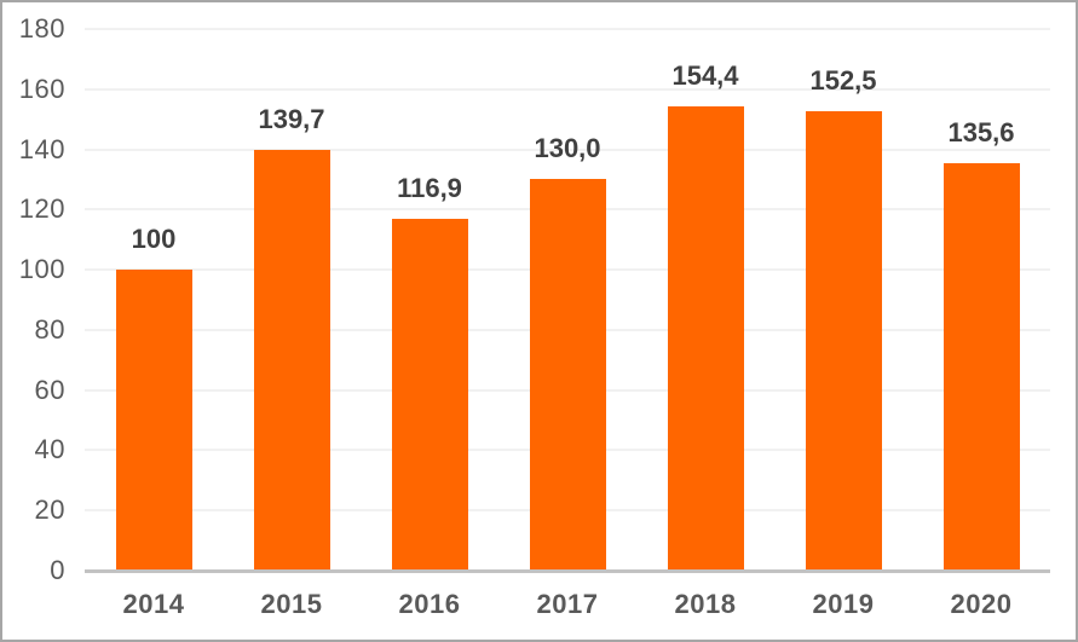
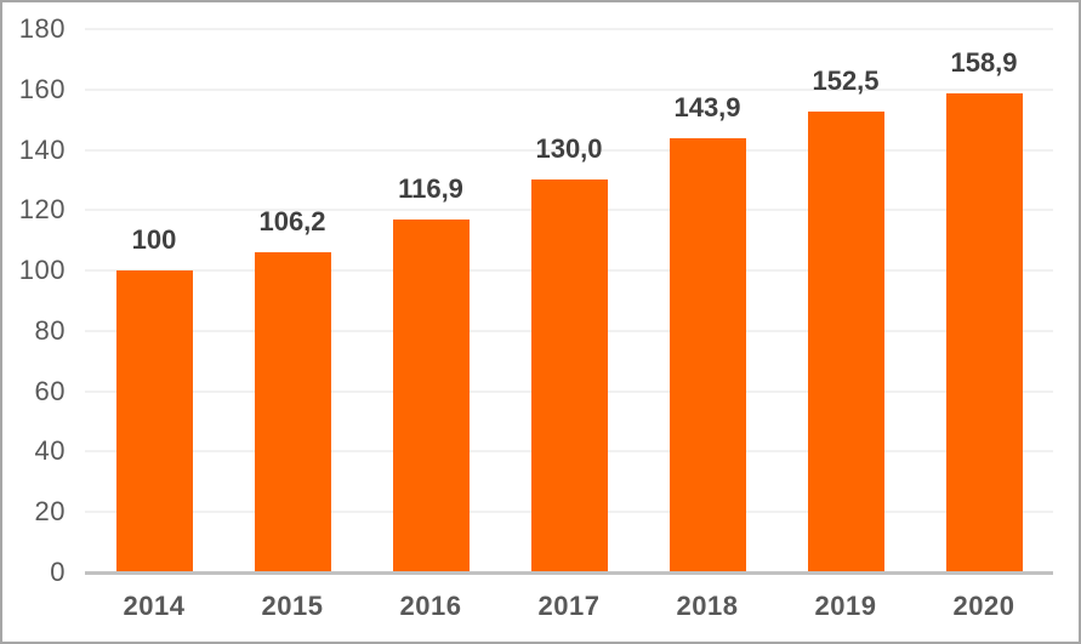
2015: 139,7 -> 106,2
2018: 154,4 -> 143,9
2020: 135,6 -> 158,9
